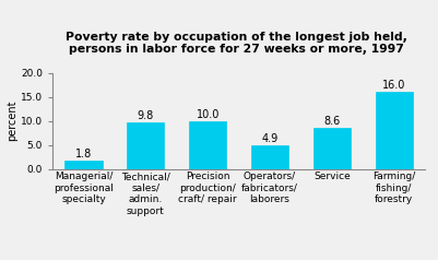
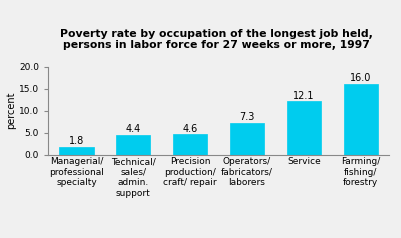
Technical/ sales/ admin. support: 9.8 -> 4.4
Precision production/ craft/ repair: 10.0 -> 4.6
Operators/ fabricators/ laborers: 4.9 -> 7.3
Service: 8.6 -> 12.1
